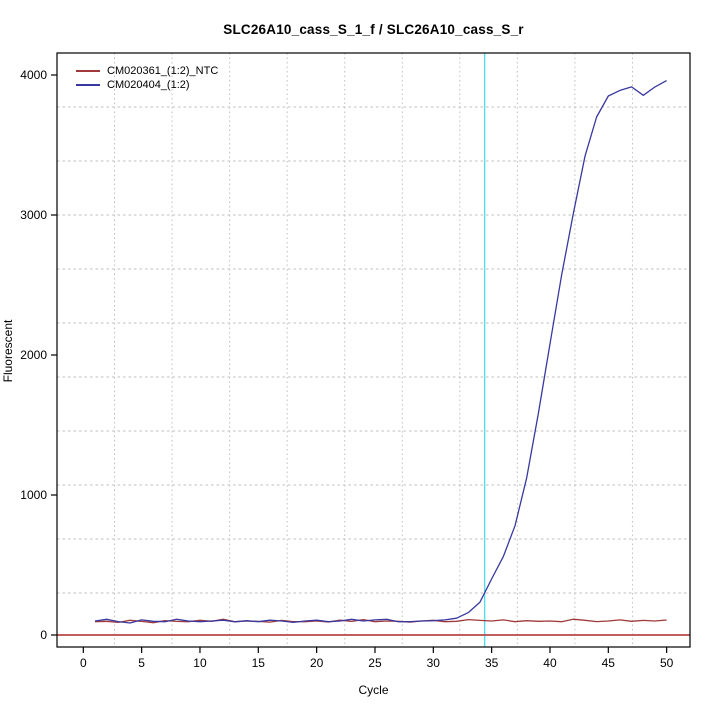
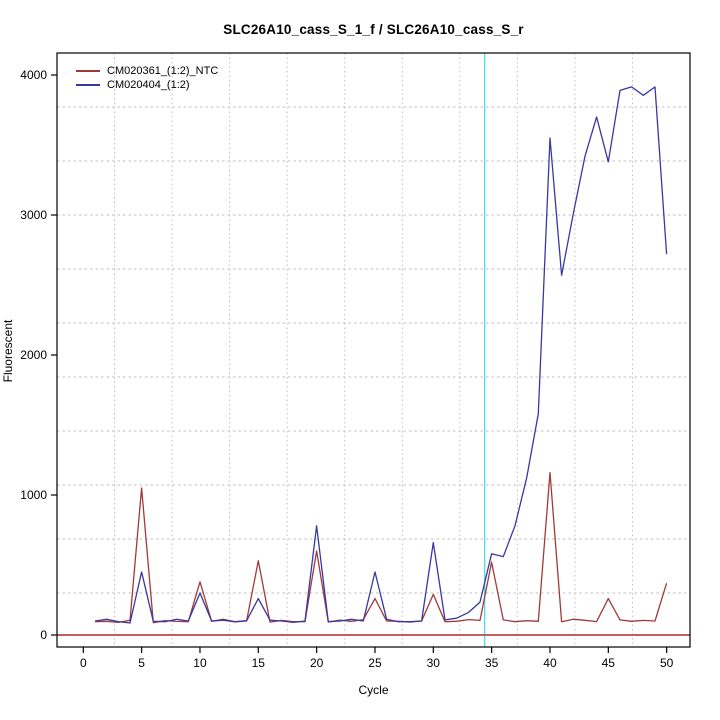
CM020361_(1:2)_NTC/5: 100 -> 1050
CM020404_(1:2)/5: 110 -> 450
CM020361_(1:2)_NTC/10: 100 -> 380
CM020404_(1:2)/10: 100 -> 300
CM020361_(1:2)_NTC/15: 100 -> 530
CM020404_(1:2)/15: 100 -> 260
CM020361_(1:2)_NTC/20: 100 -> 600
CM020404_(1:2)/20: 110 -> 780
CM020361_(1:2)_NTC/25: 100 -> 260
CM020404_(1:2)/25: 110 -> 450
CM020361_(1:2)_NTC/30: 100 -> 290
CM020404_(1:2)/30: 100 -> 660
CM020361_(1:2)_NTC/35: 100 -> 520
CM020404_(1:2)/35: 400 -> 580
CM020361_(1:2)_NTC/40: 100 -> 1160
CM020404_(1:2)/40: 2080 -> 3550
CM020361_(1:2)_NTC/45: 100 -> 260
CM020404_(1:2)/45: 3850 -> 3380
CM020361_(1:2)_NTC/50: 110 -> 370
CM020404_(1:2)/50: 3960 -> 2720
